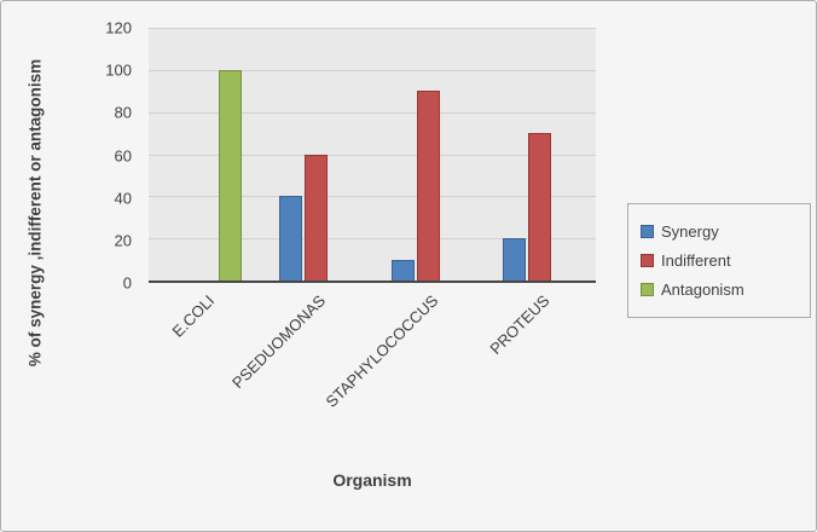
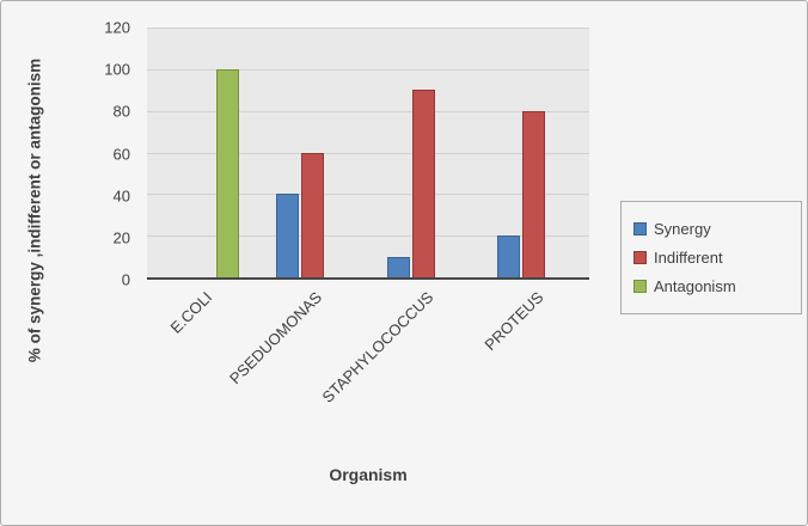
Indifferent/PROTEUS: 70 -> 80
